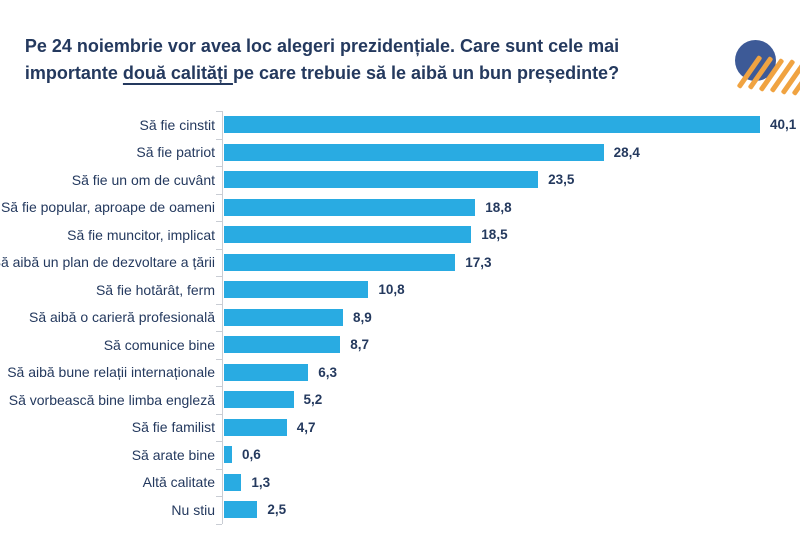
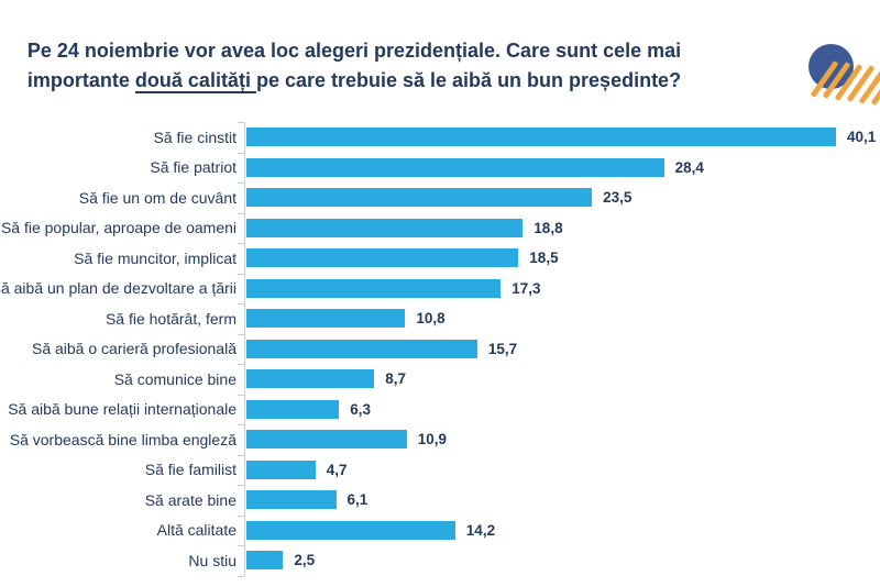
Să aibă o carieră profesională: 8,9 -> 15,7
Să vorbească bine limba engleză: 5,2 -> 10,9
Să arate bine: 0,6 -> 6,1
Altă calitate: 1,3 -> 14,2
